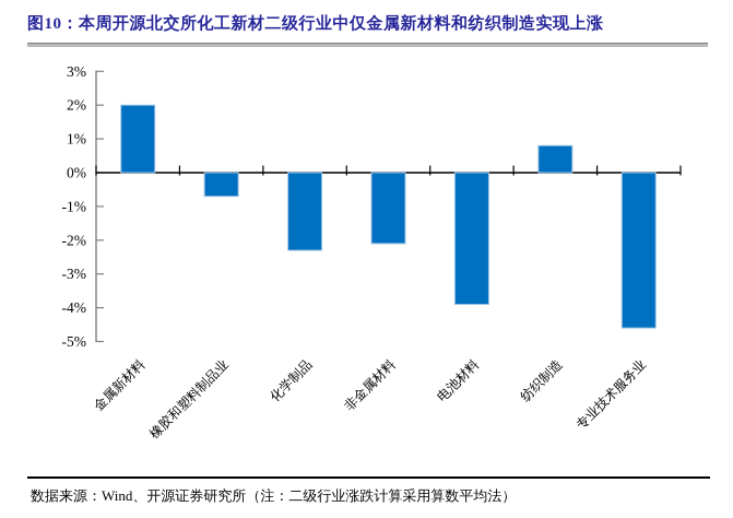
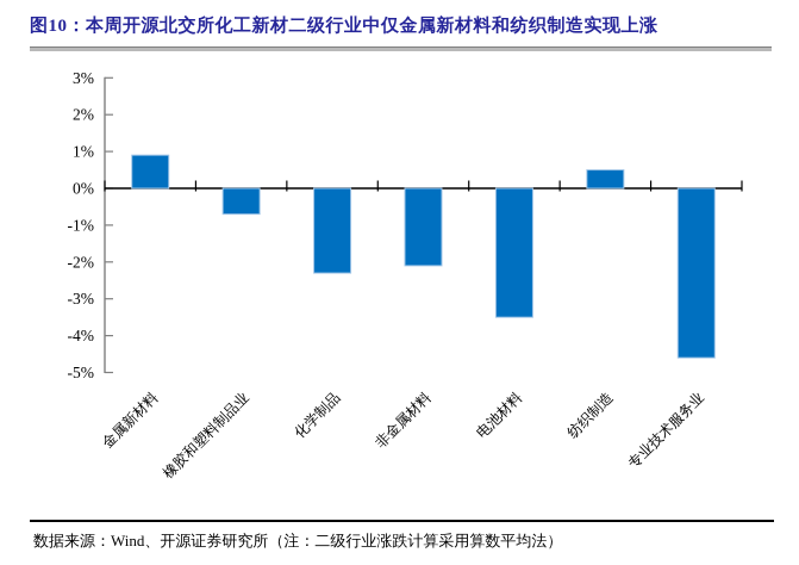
金属新材料: 2.0% -> 0.9%
电池材料: -3.9% -> -3.5%
纺织制造: 0.8% -> 0.5%
